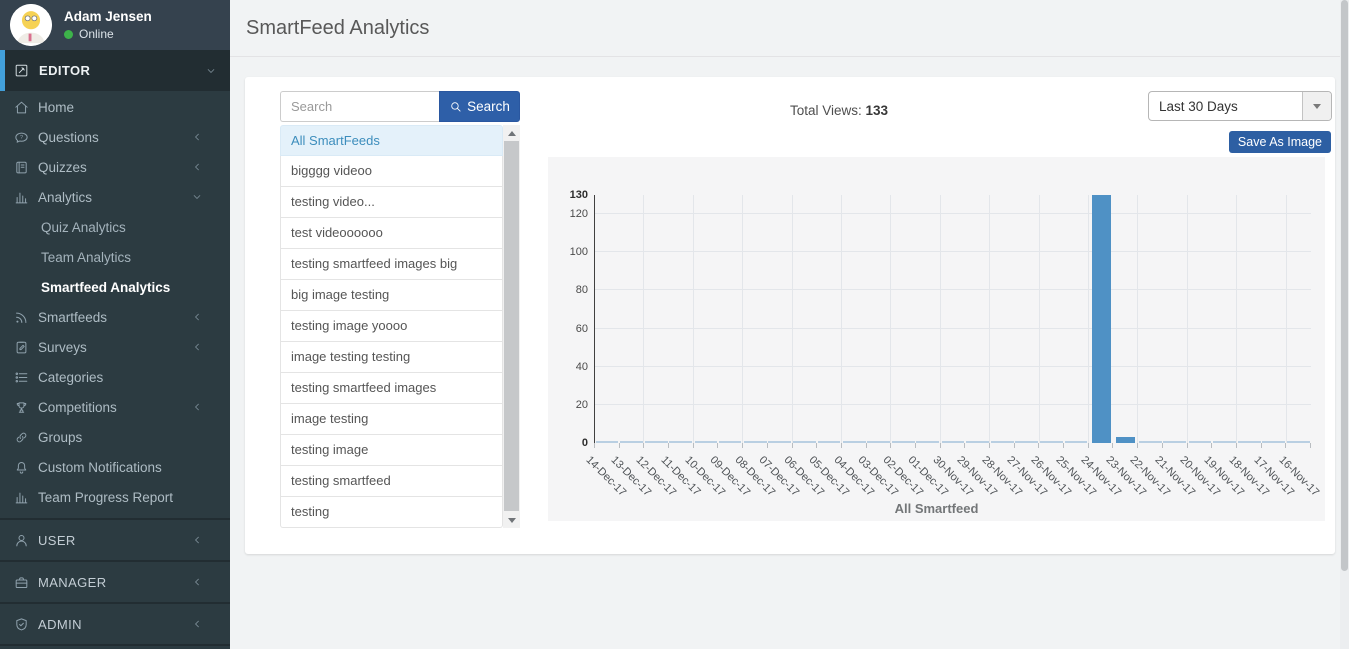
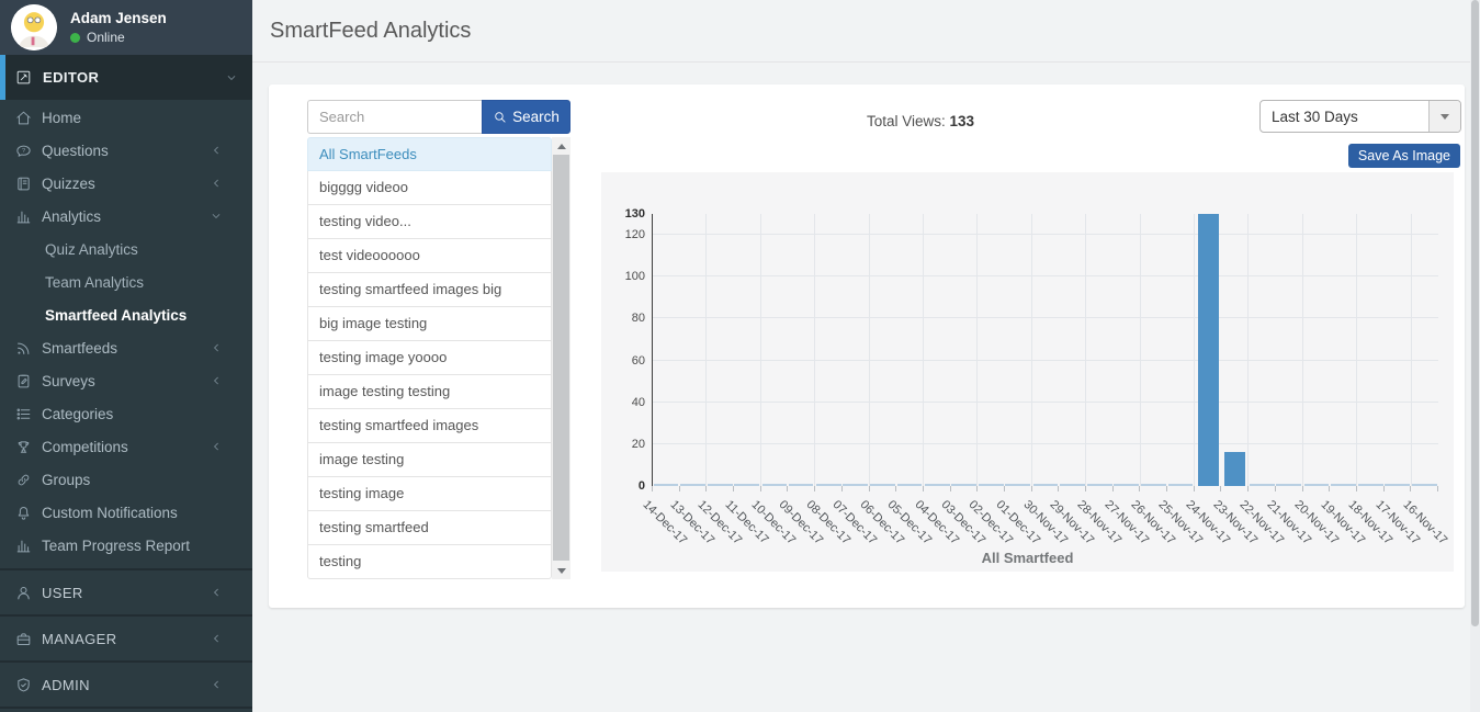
23-Nov-17: 3 -> 16
